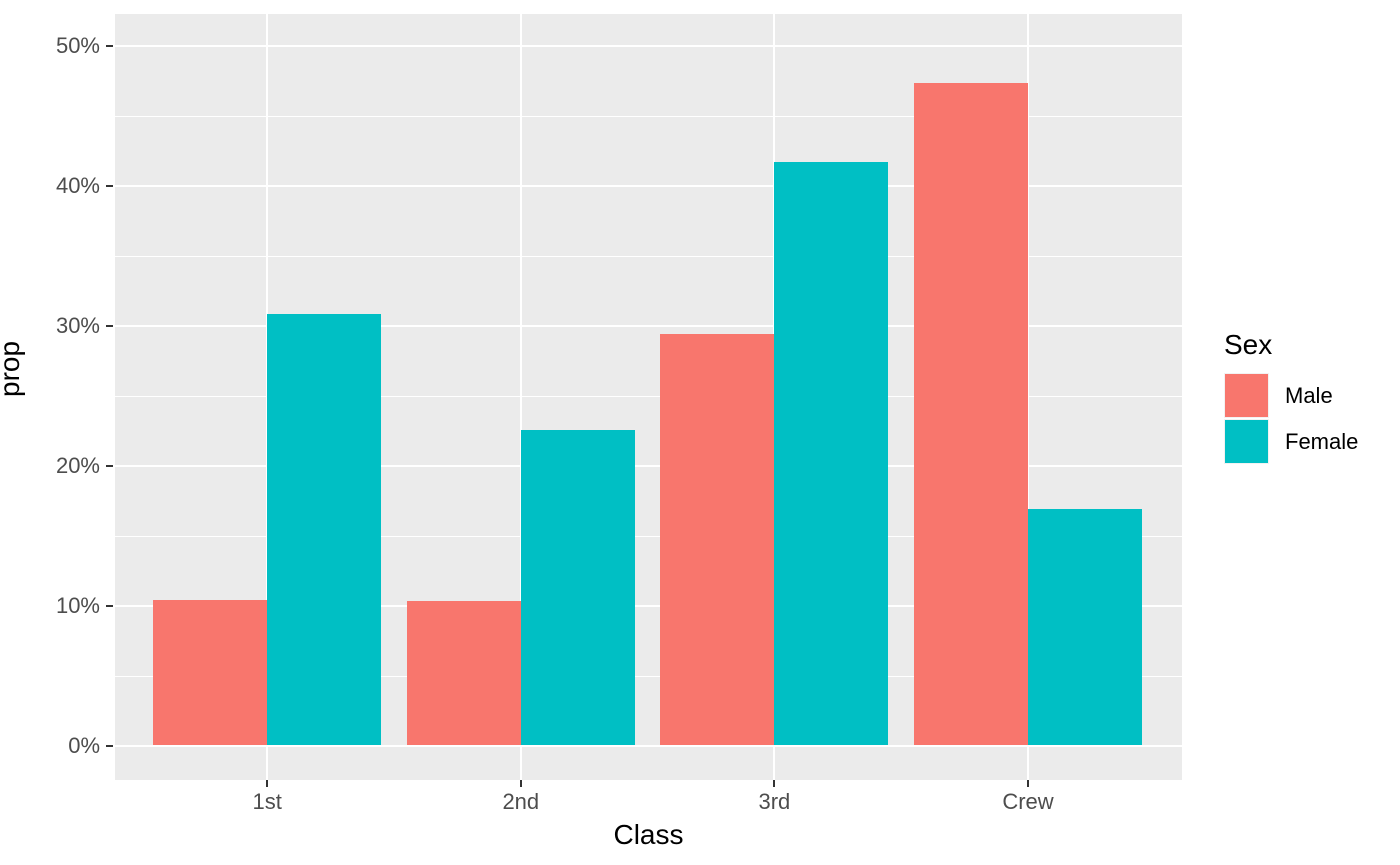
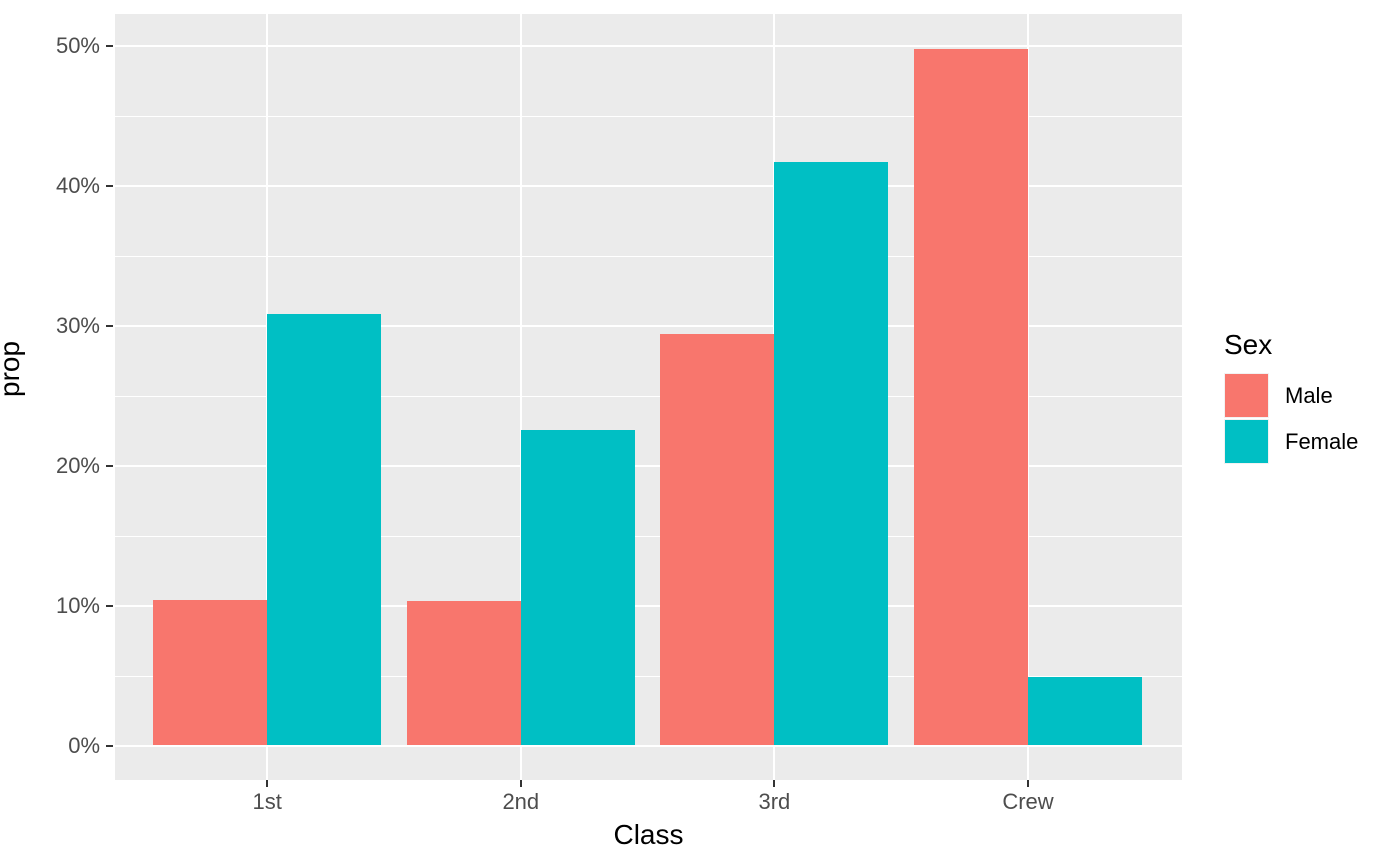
Male/Crew: 47.4% -> 49.8%
Female/Crew: 16.9% -> 4.9%
